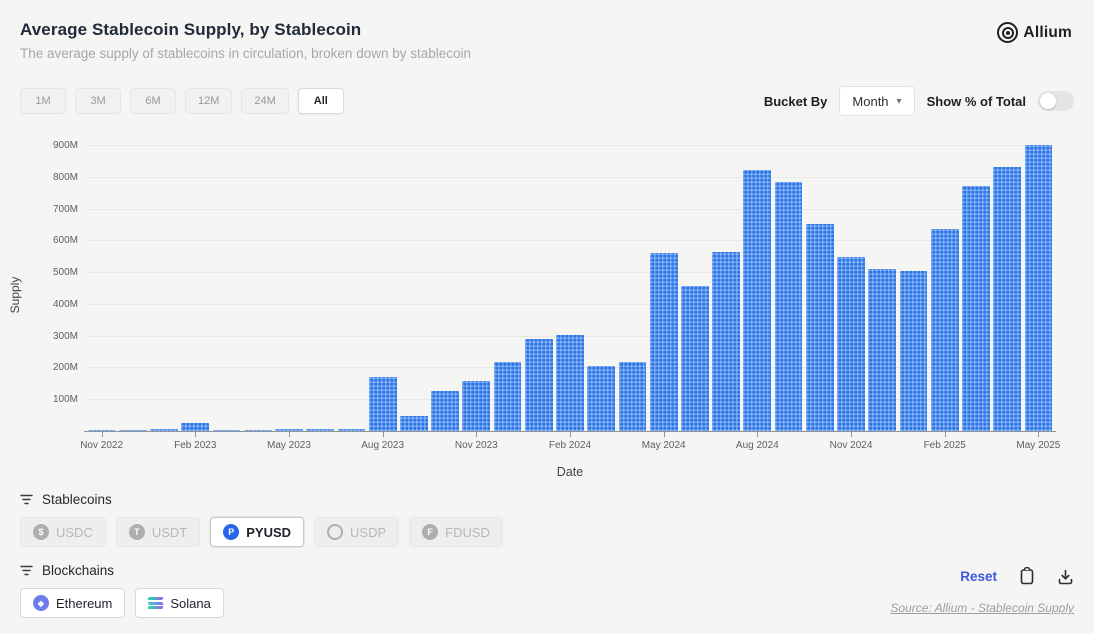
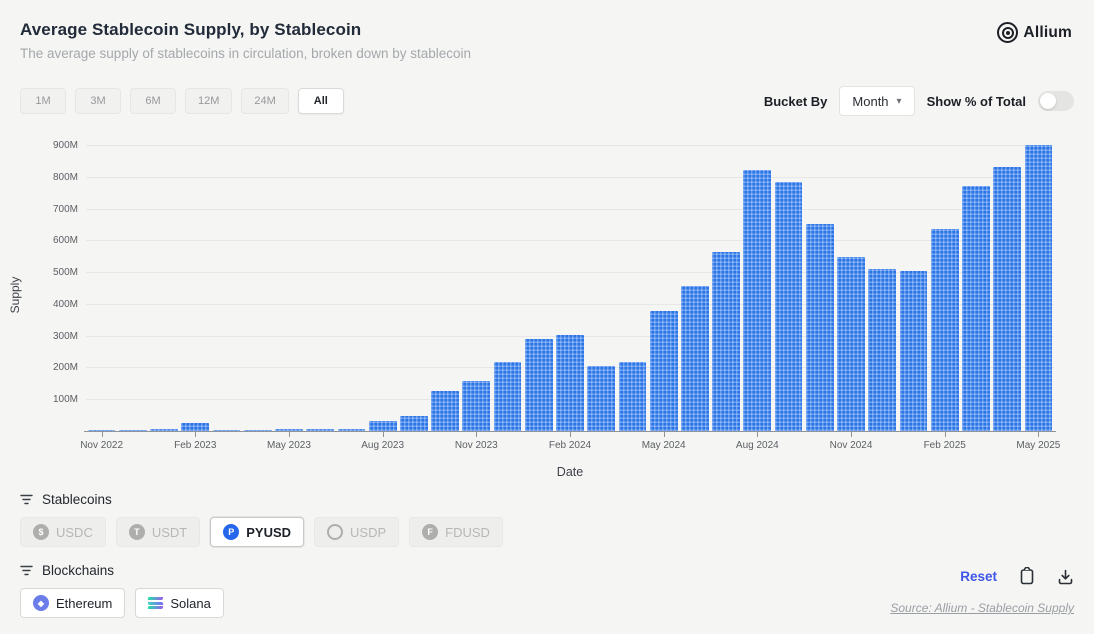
Aug 2023: 170M -> 30M
May 2024: 560M -> 380M
